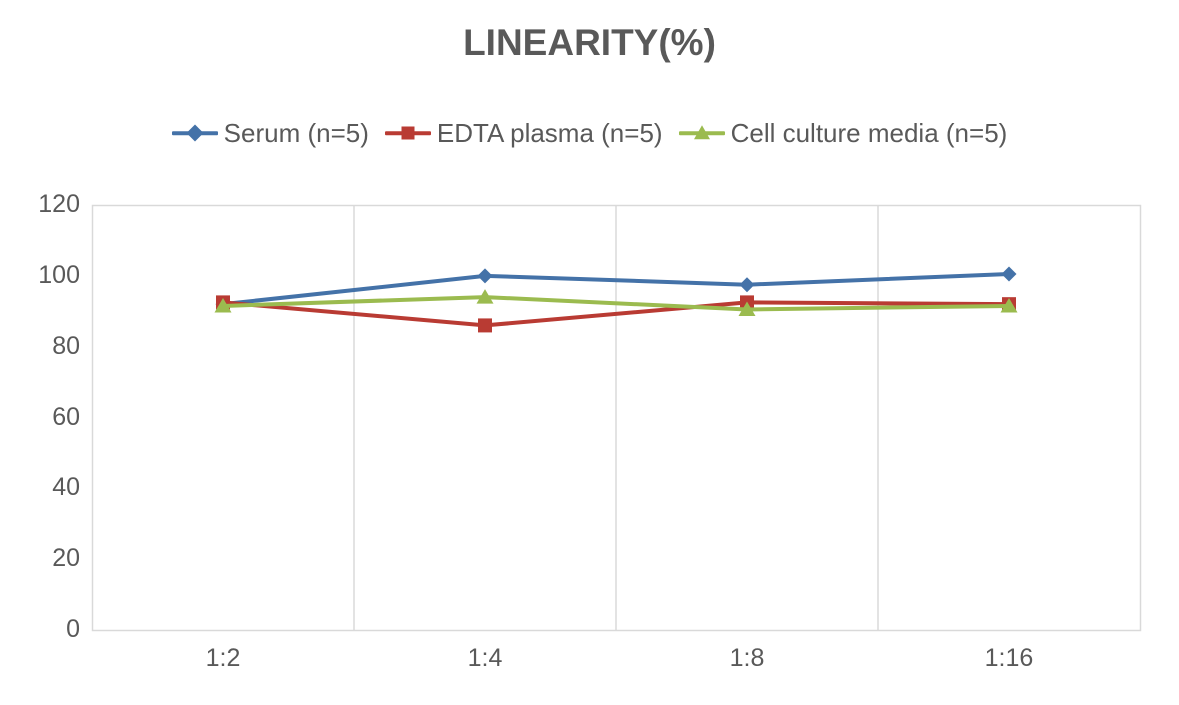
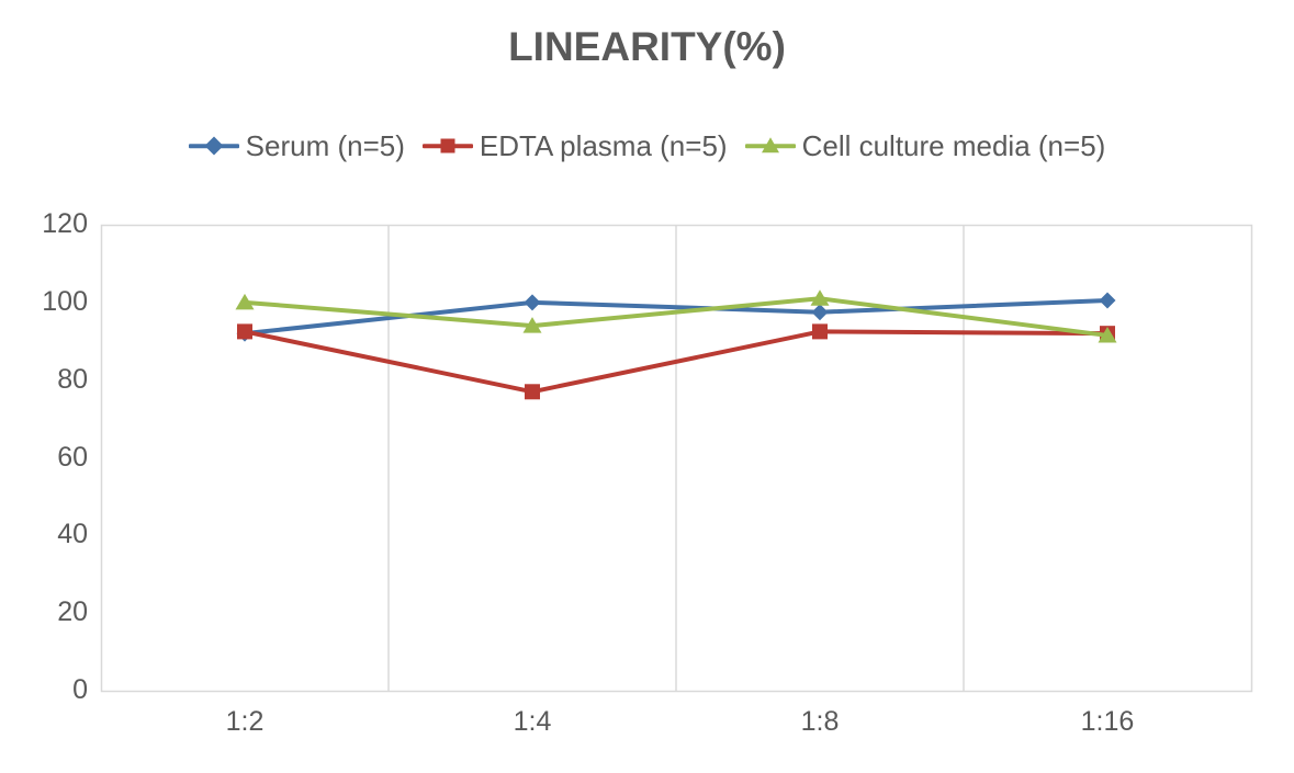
Cell culture media (n=5)/1:2: 92 -> 100
EDTA plasma (n=5)/1:4: 86 -> 77
Cell culture media (n=5)/1:8: 90 -> 101
